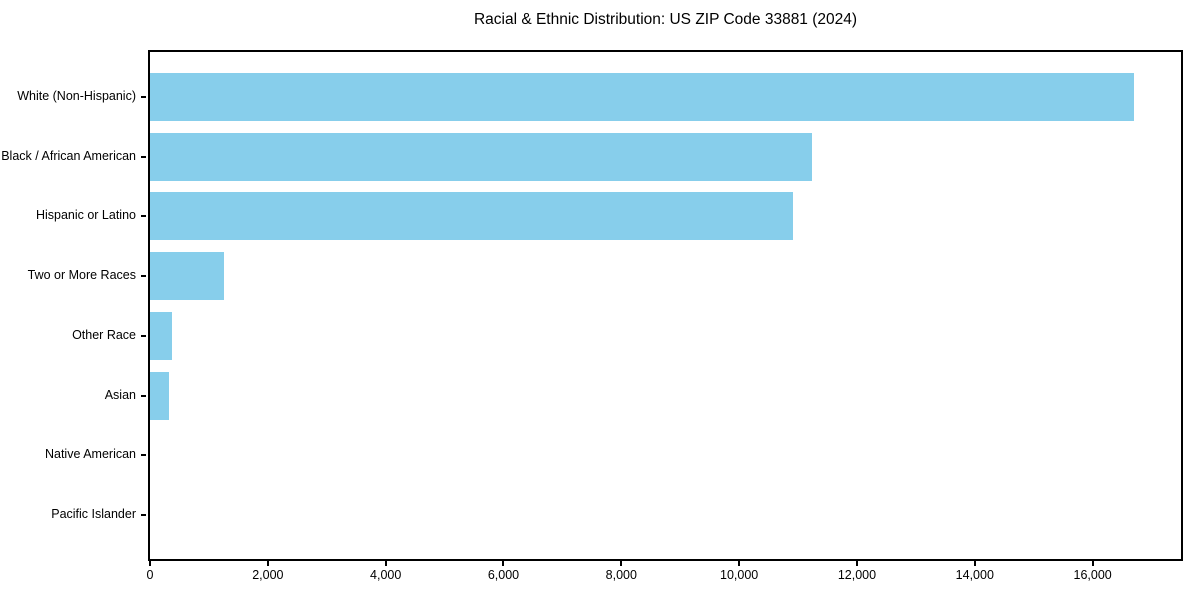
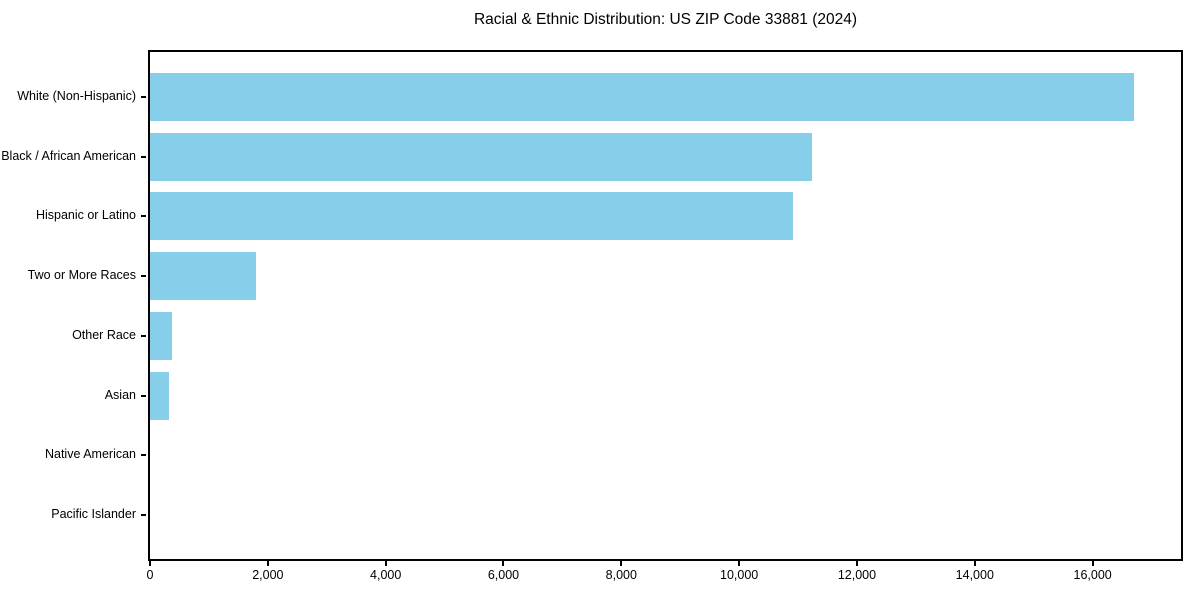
Two or More Races: 1300 -> 1800
